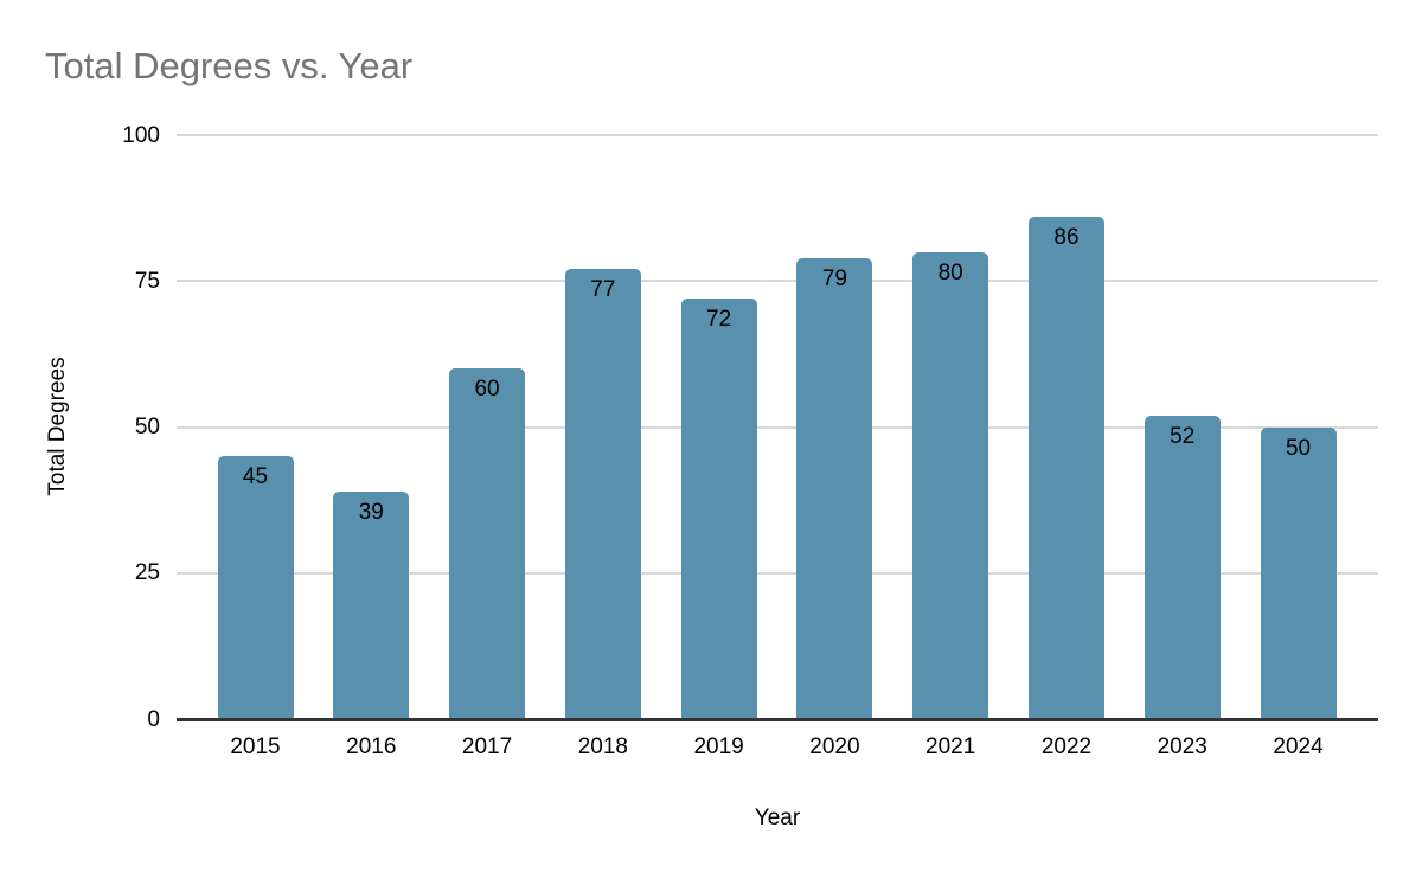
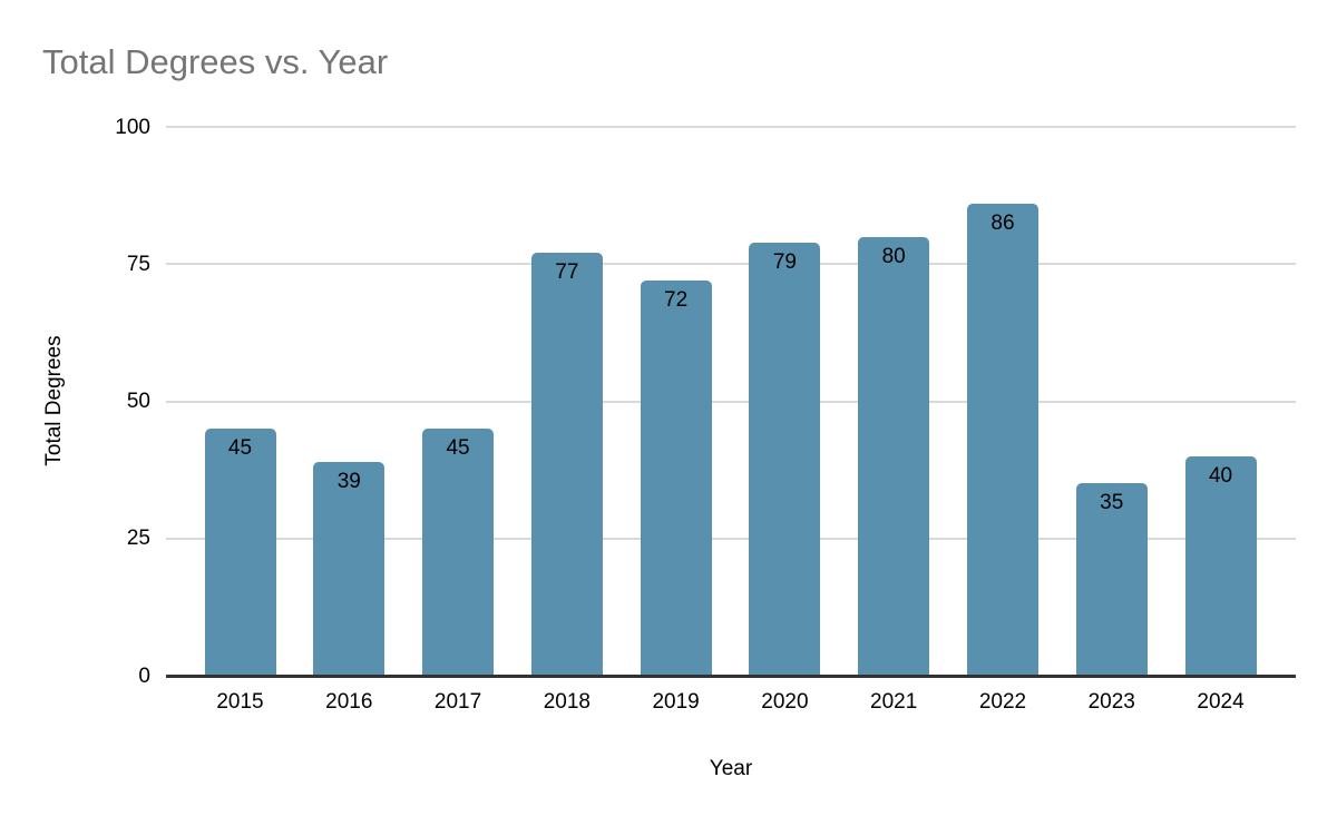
2017: 60 -> 45
2023: 52 -> 35
2024: 50 -> 40
